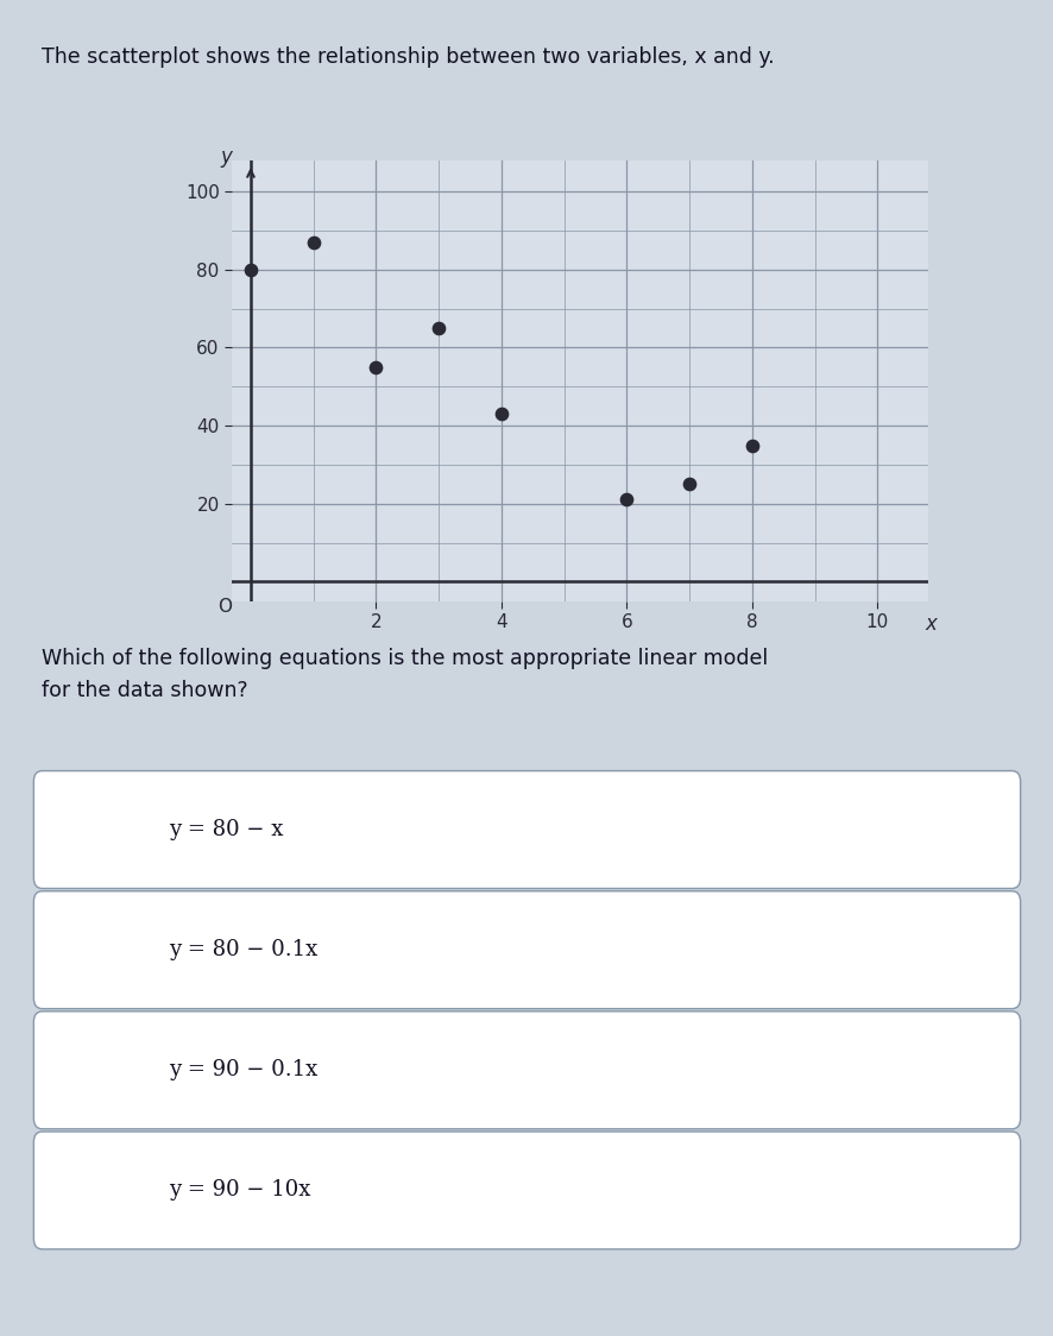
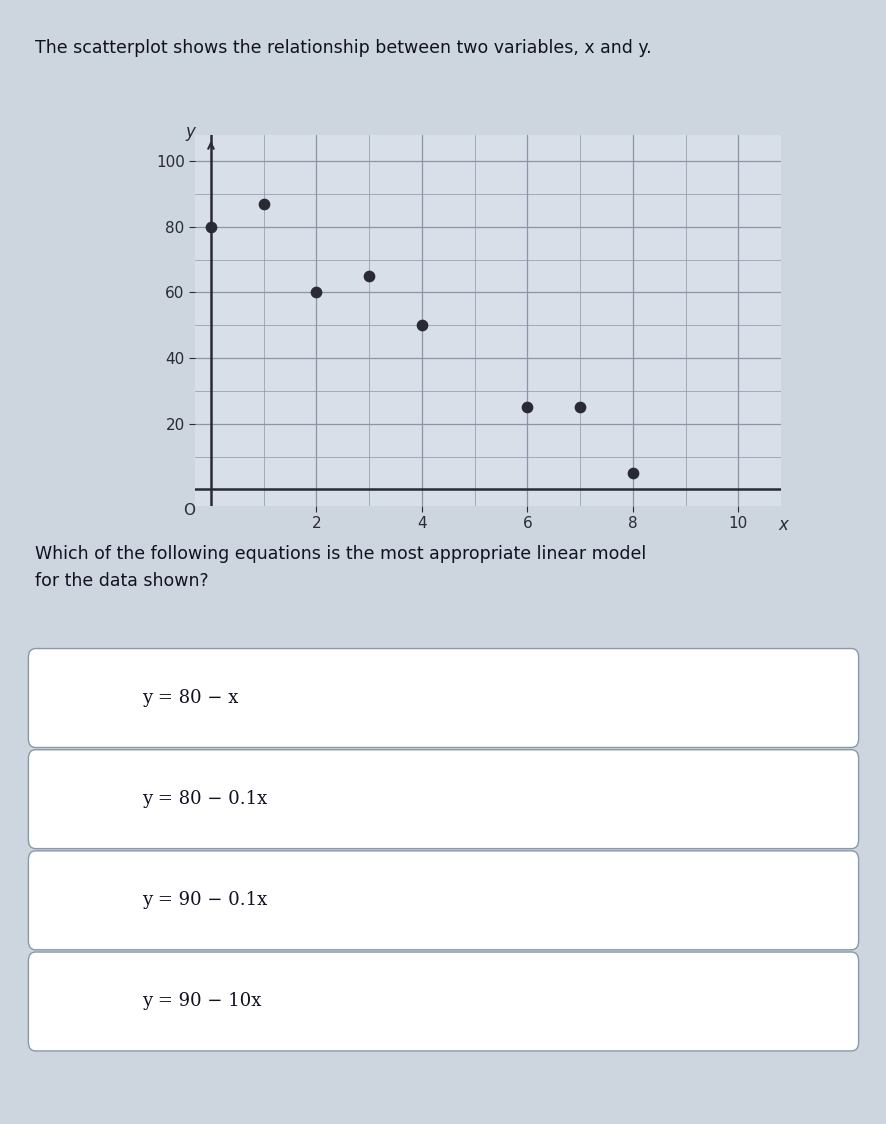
2: 55 -> 60
4: 43 -> 50
6: 21 -> 25
8: 35 -> 5
